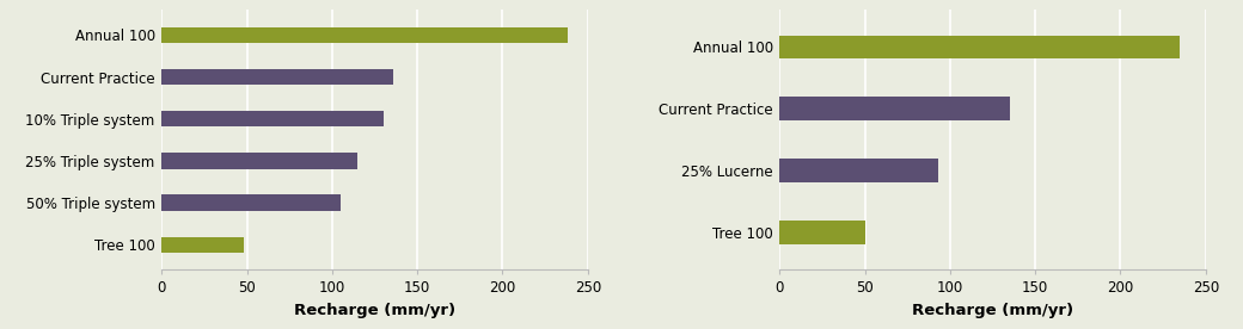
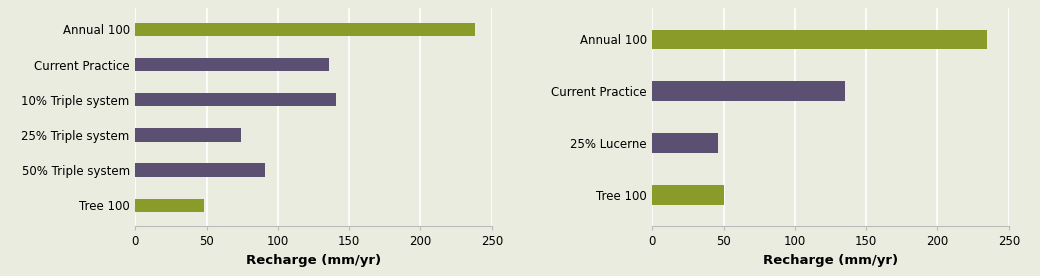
10% Triple system: 130 -> 141
25% Triple system: 115 -> 74
50% Triple system: 105 -> 91
25% Lucerne: 93 -> 46
